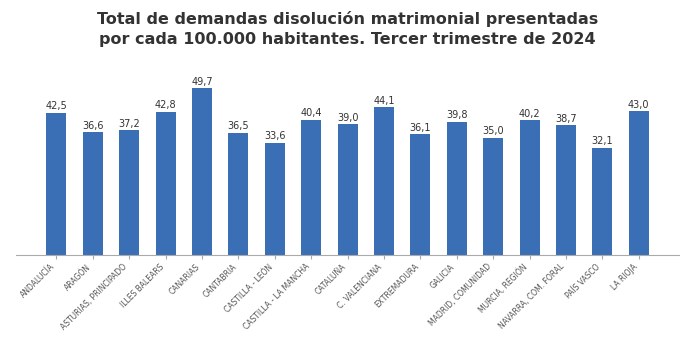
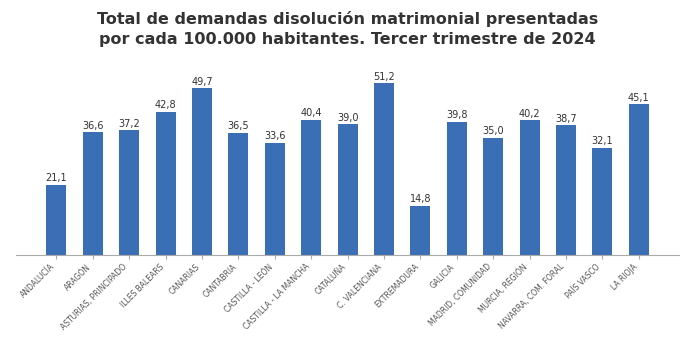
ANDALUCÍA: 42,5 -> 21,1
C. VALENCIANA: 44,1 -> 51,2
EXTREMADURA: 36,1 -> 14,8
LA RIOJA: 43,0 -> 45,1
